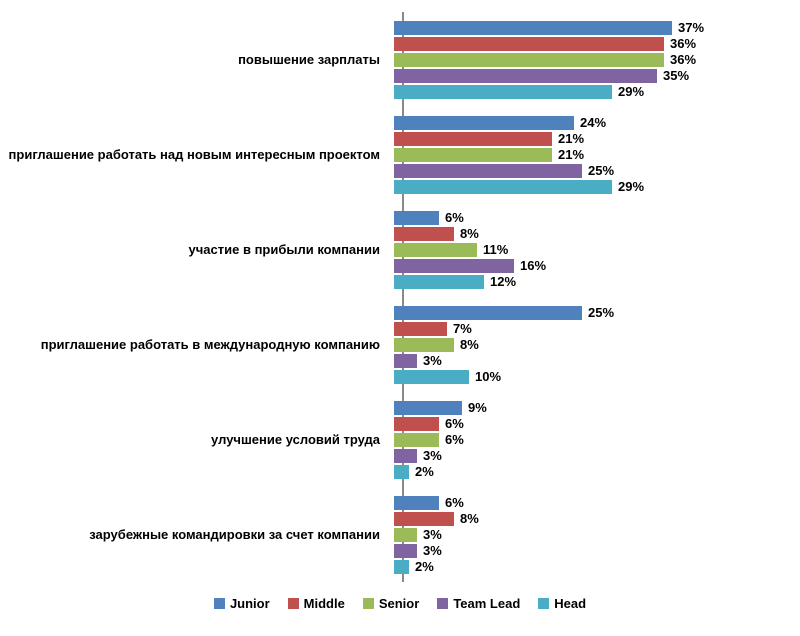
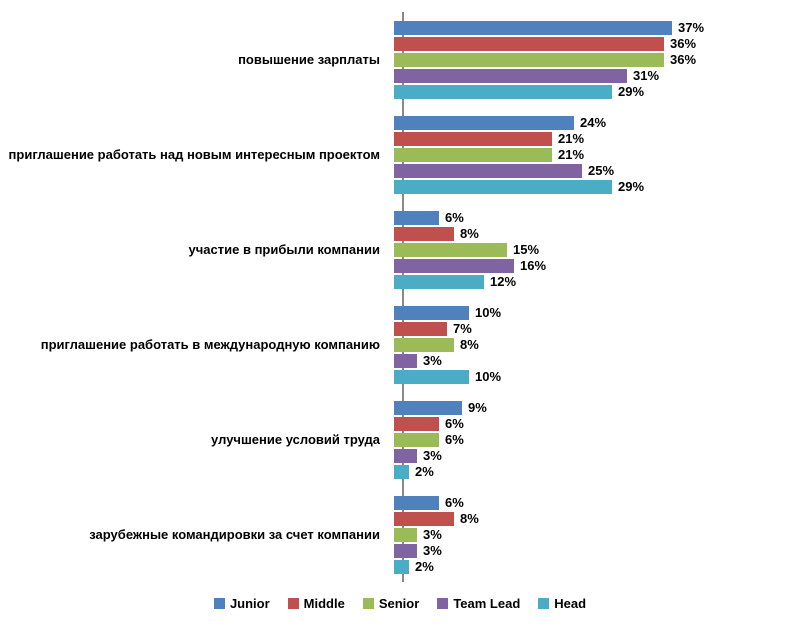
Team Lead/повышение зарплаты: 35% -> 31%
Senior/участие в прибыли компании: 11% -> 15%
Junior/приглашение работать в международную компанию: 25% -> 10%
